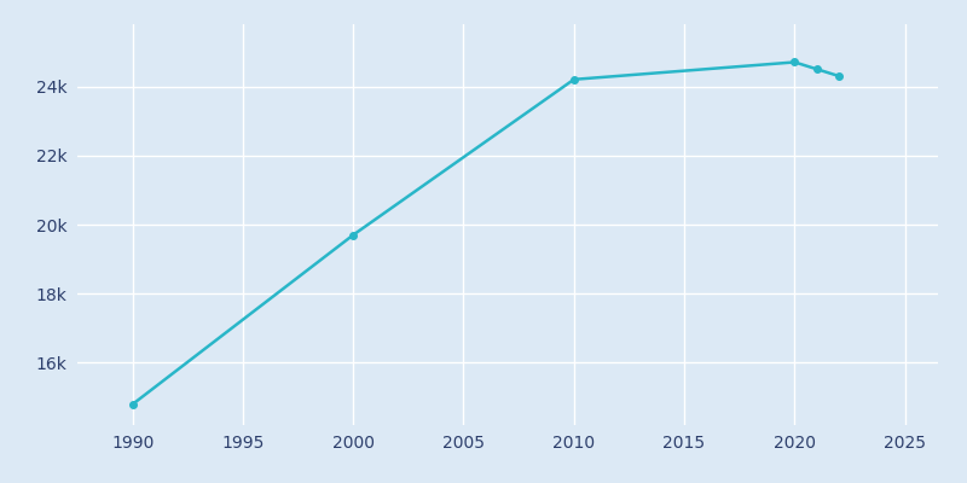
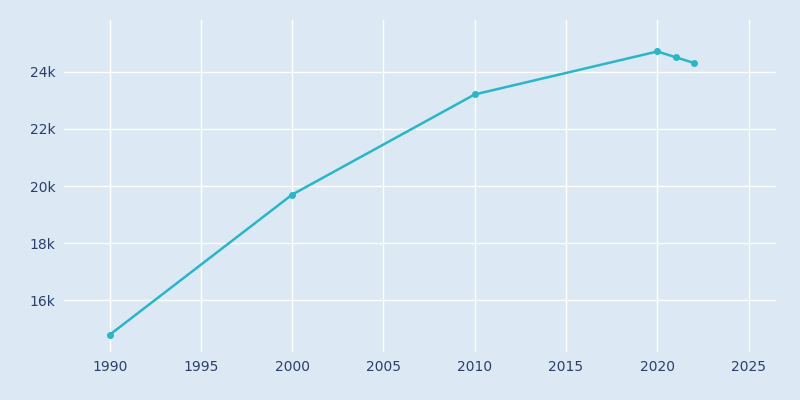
2010: 24.2k -> 23.2k
